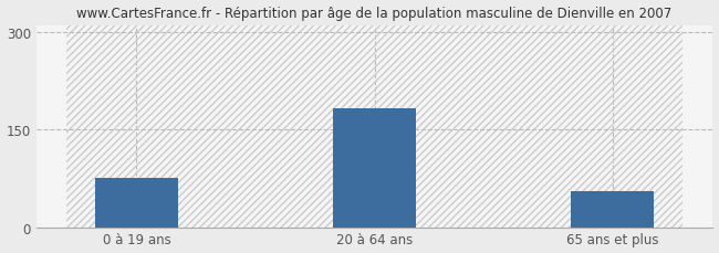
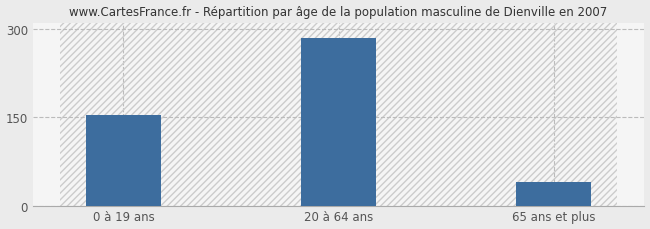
0 à 19 ans: 75 -> 154
20 à 64 ans: 183 -> 284
65 ans et plus: 55 -> 40
